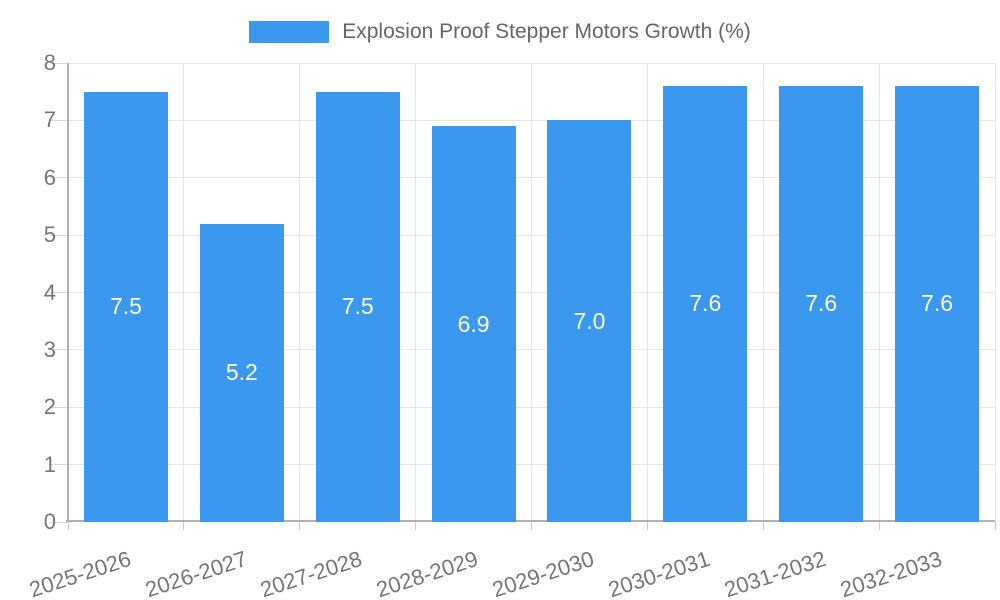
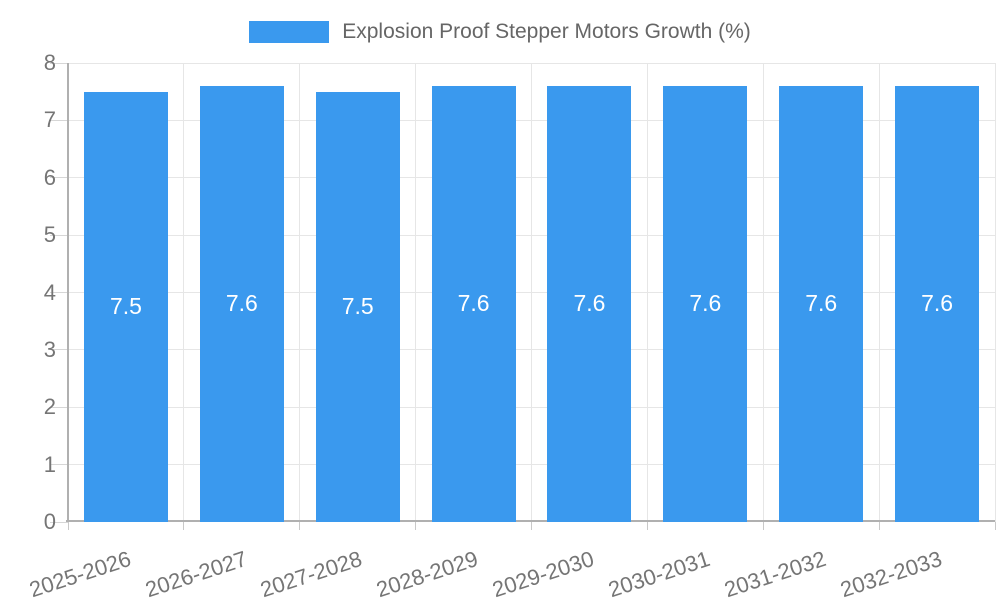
2026-2027: 5.2 -> 7.6
2028-2029: 6.9 -> 7.6
2029-2030: 7.0 -> 7.6
